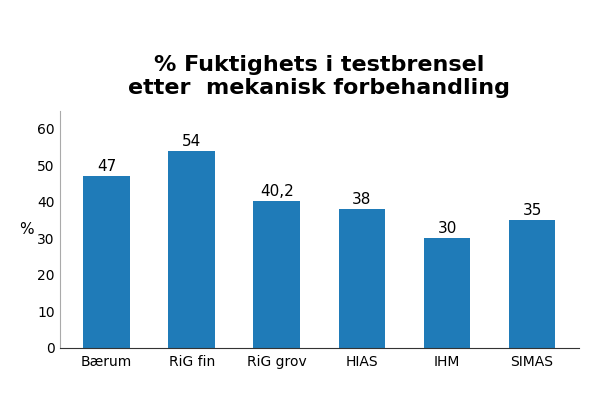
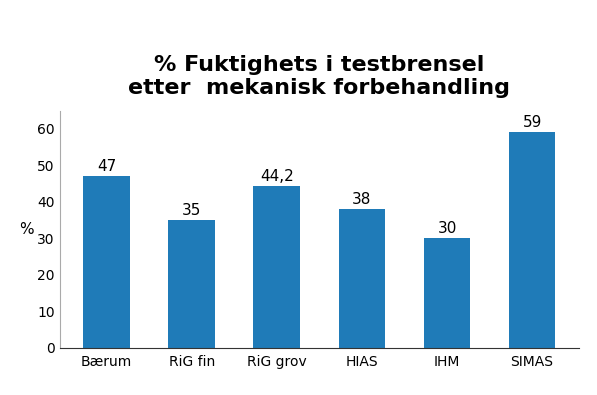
RiG fin: 54 -> 35
RiG grov: 40,2 -> 44,2
SIMAS: 35 -> 59
